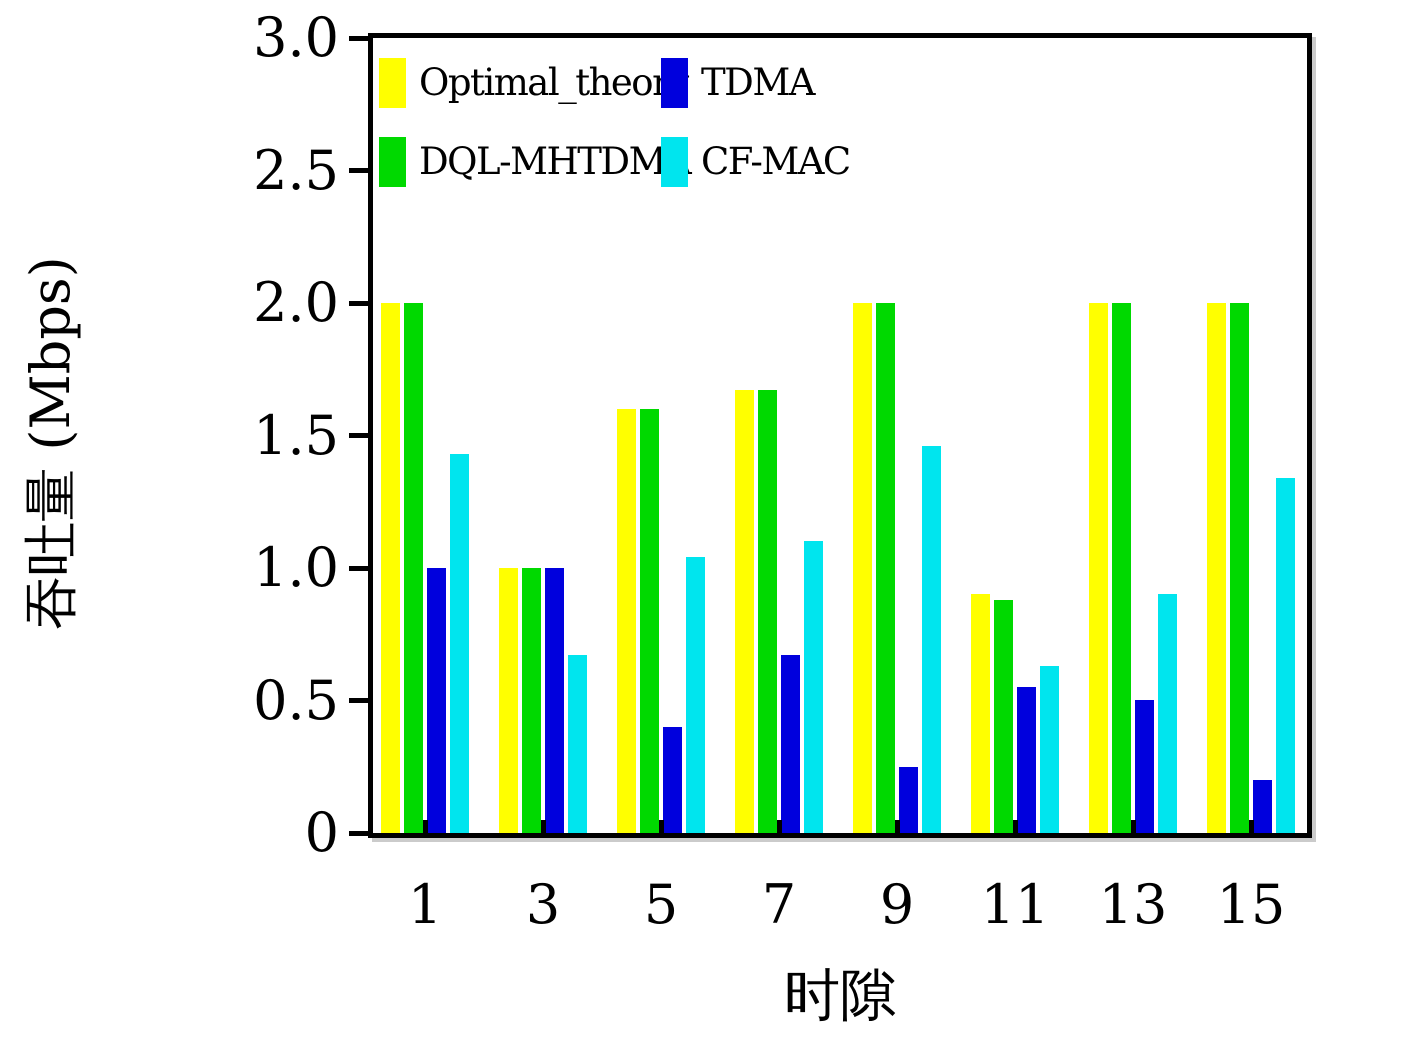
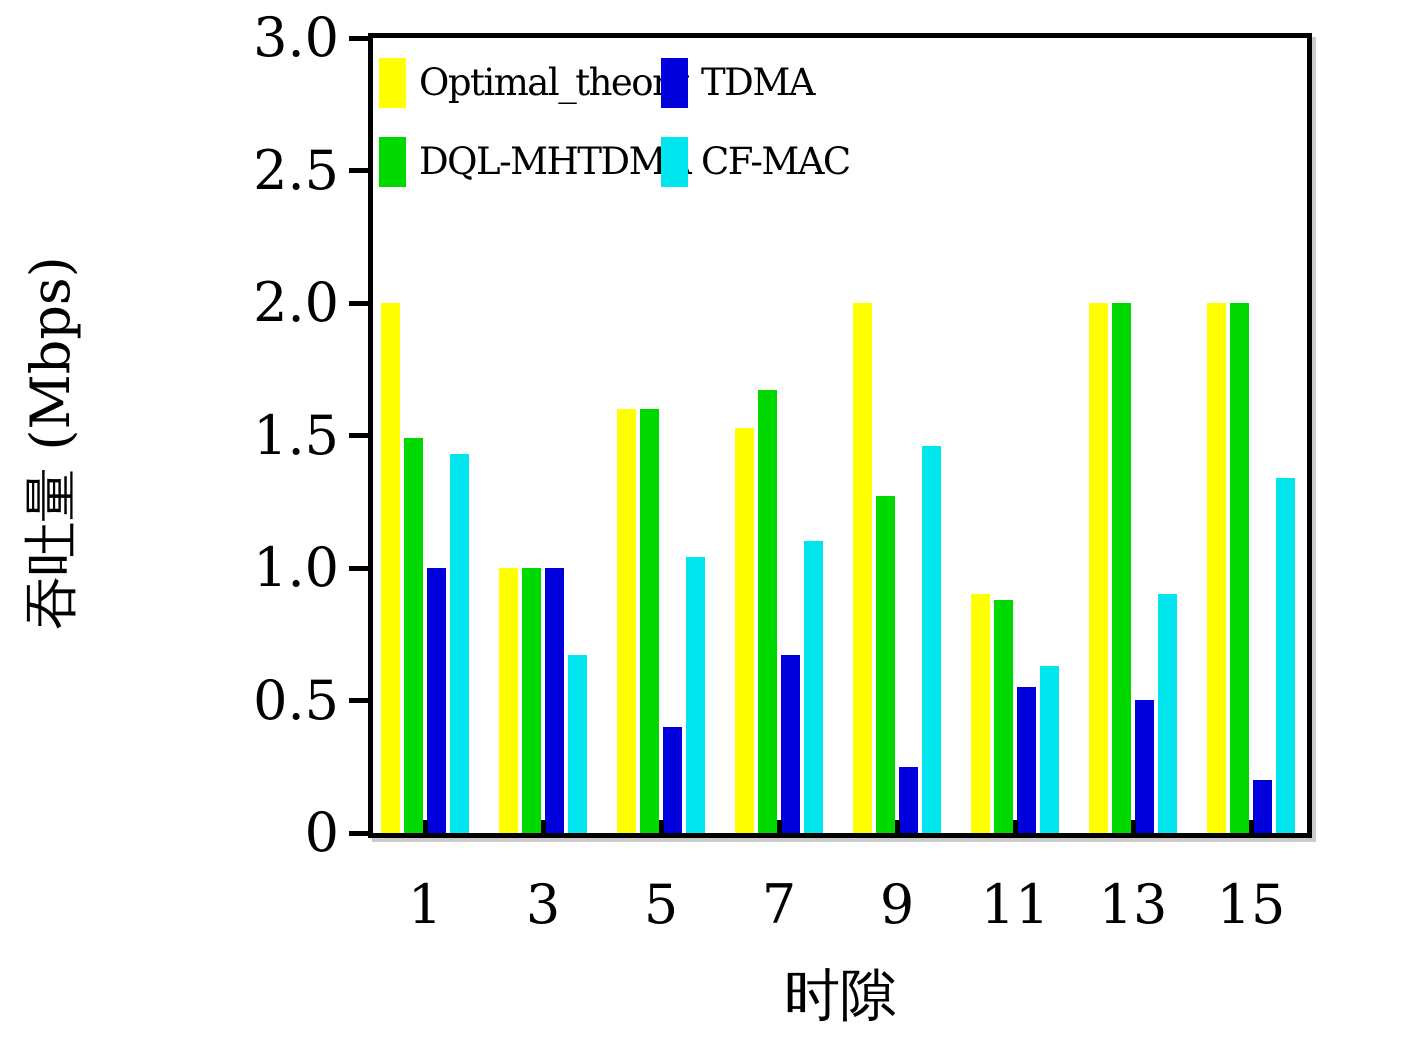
DQL-MHTDMA/1: 2.00 -> 1.49
Optimal_theory/7: 1.67 -> 1.53
DQL-MHTDMA/9: 2.00 -> 1.27
